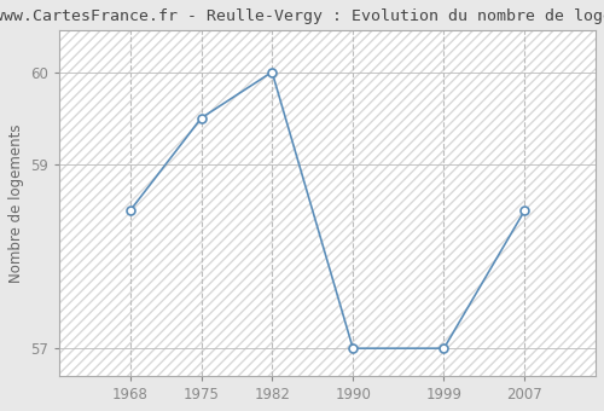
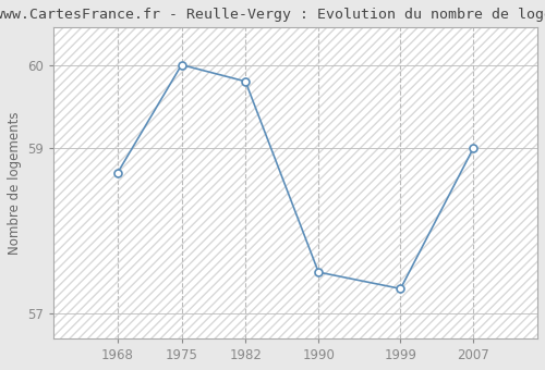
1968: 58.5 -> 58.7
1975: 59.5 -> 60.0
1982: 60.0 -> 59.8
1990: 57.0 -> 57.5
1999: 57.0 -> 57.3
2007: 58.5 -> 59.0
